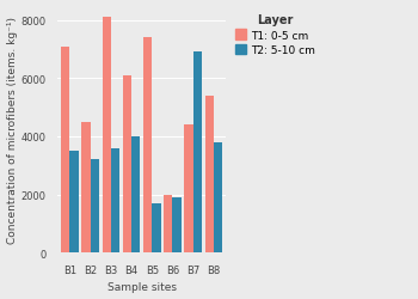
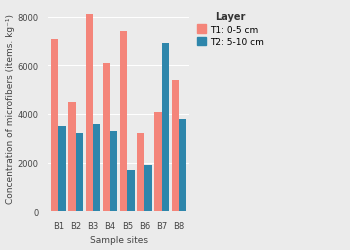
T2: 5-10 cm/B4: 4000 -> 3300
T1: 0-5 cm/B6: 2000 -> 3200
T1: 0-5 cm/B7: 4400 -> 4100
